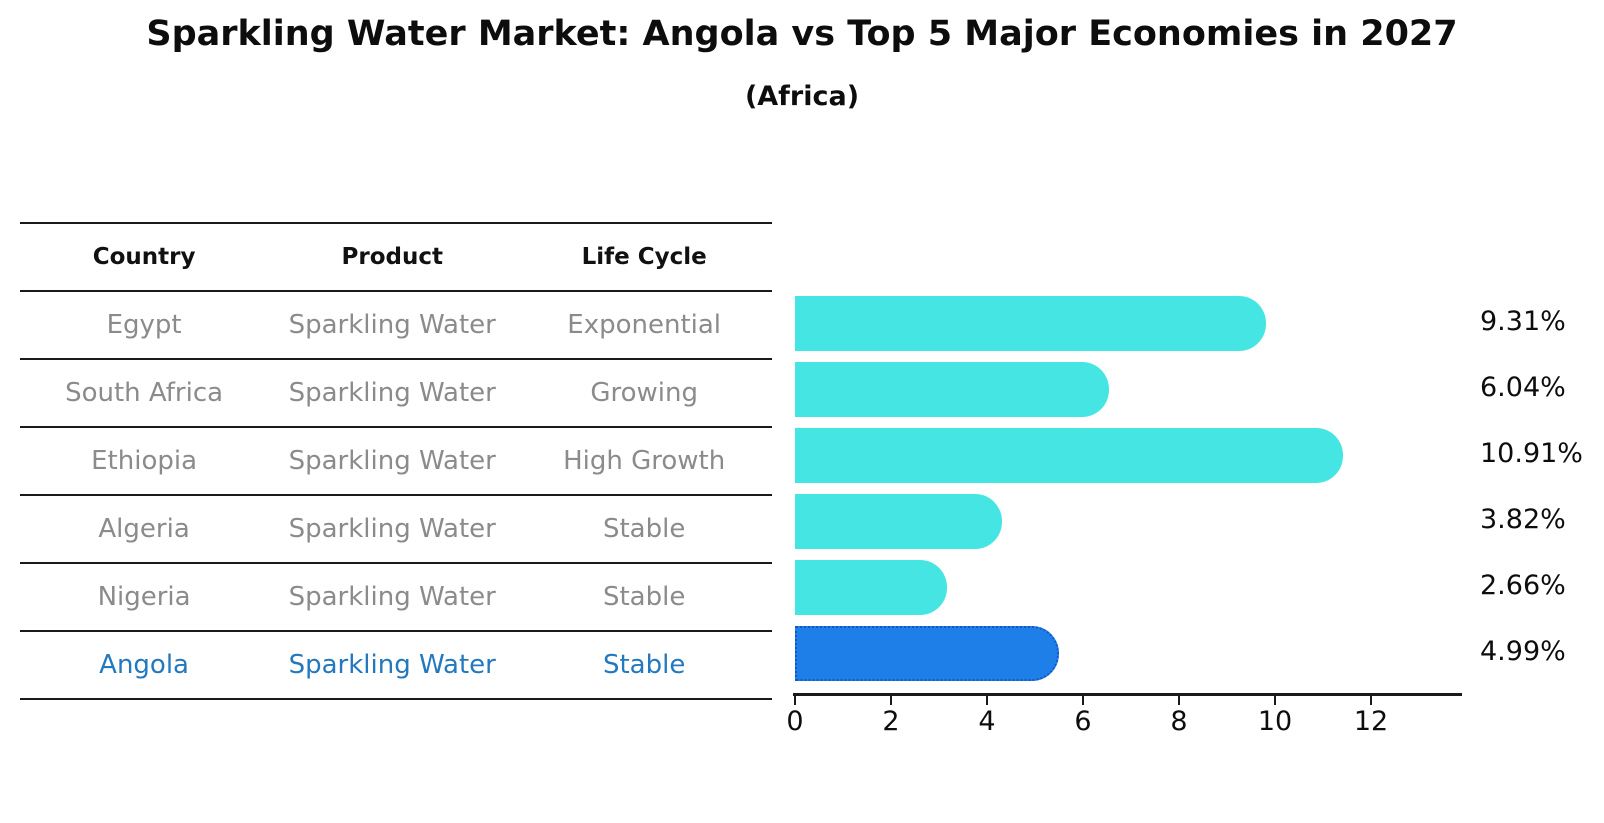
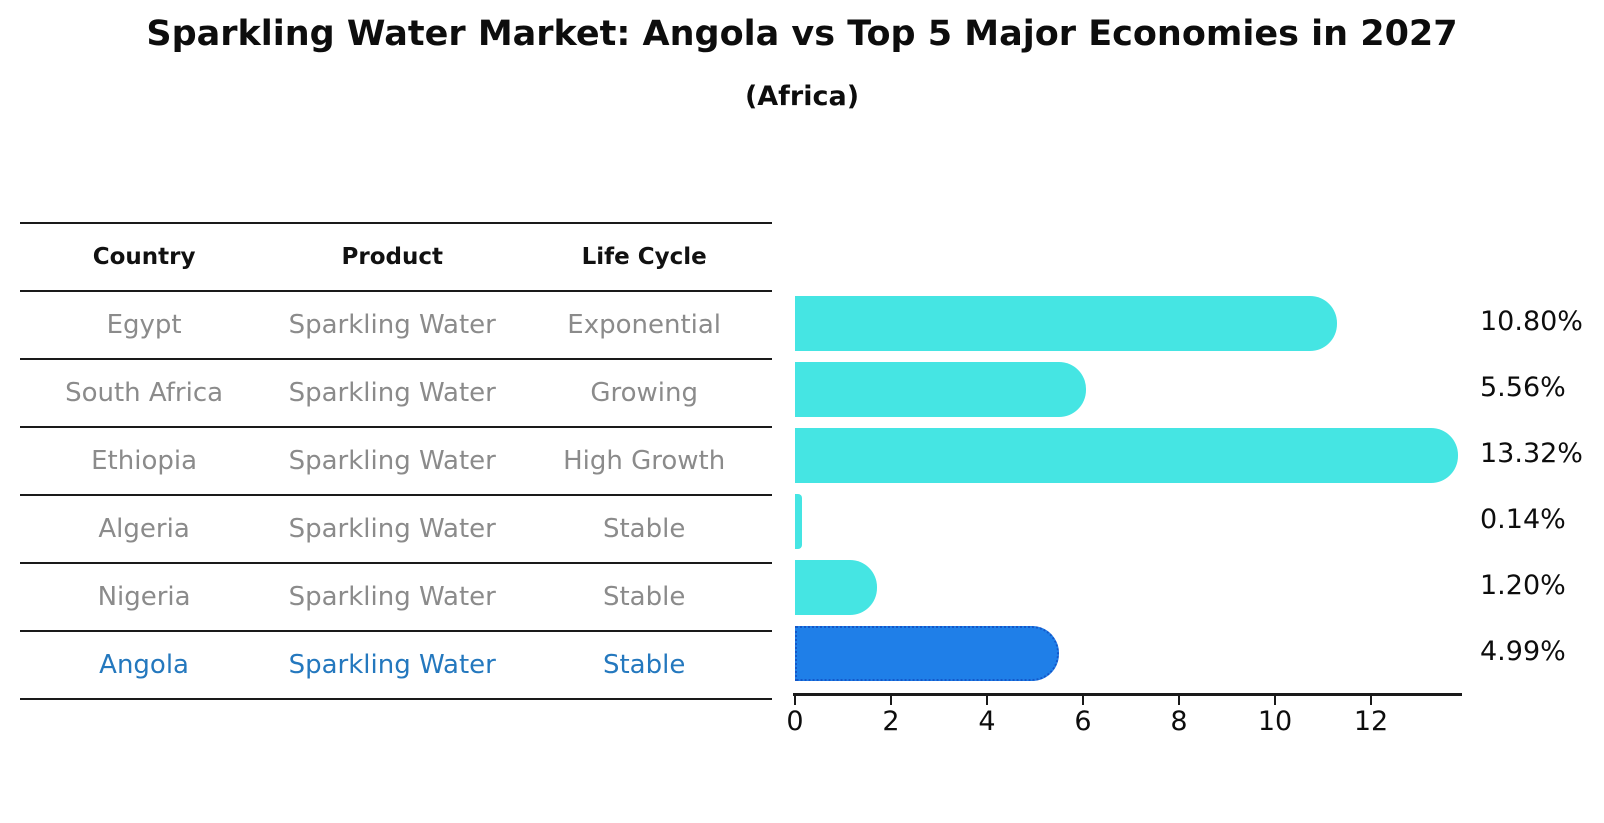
Egypt: 9.31% -> 10.80%
South Africa: 6.04% -> 5.56%
Ethiopia: 10.91% -> 13.32%
Algeria: 3.82% -> 0.14%
Nigeria: 2.66% -> 1.20%
